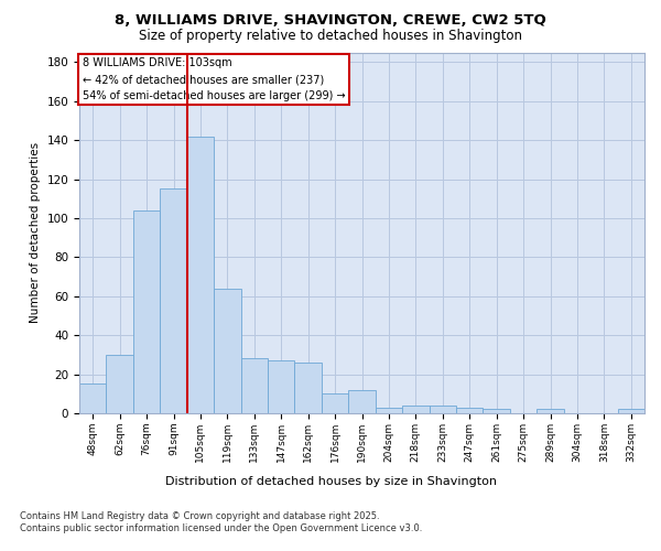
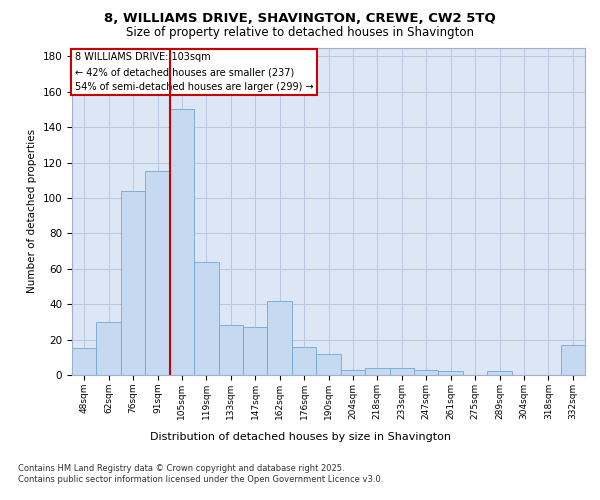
105sqm: 142 -> 150
162sqm: 26 -> 42
176sqm: 10 -> 16
332sqm: 2 -> 17
